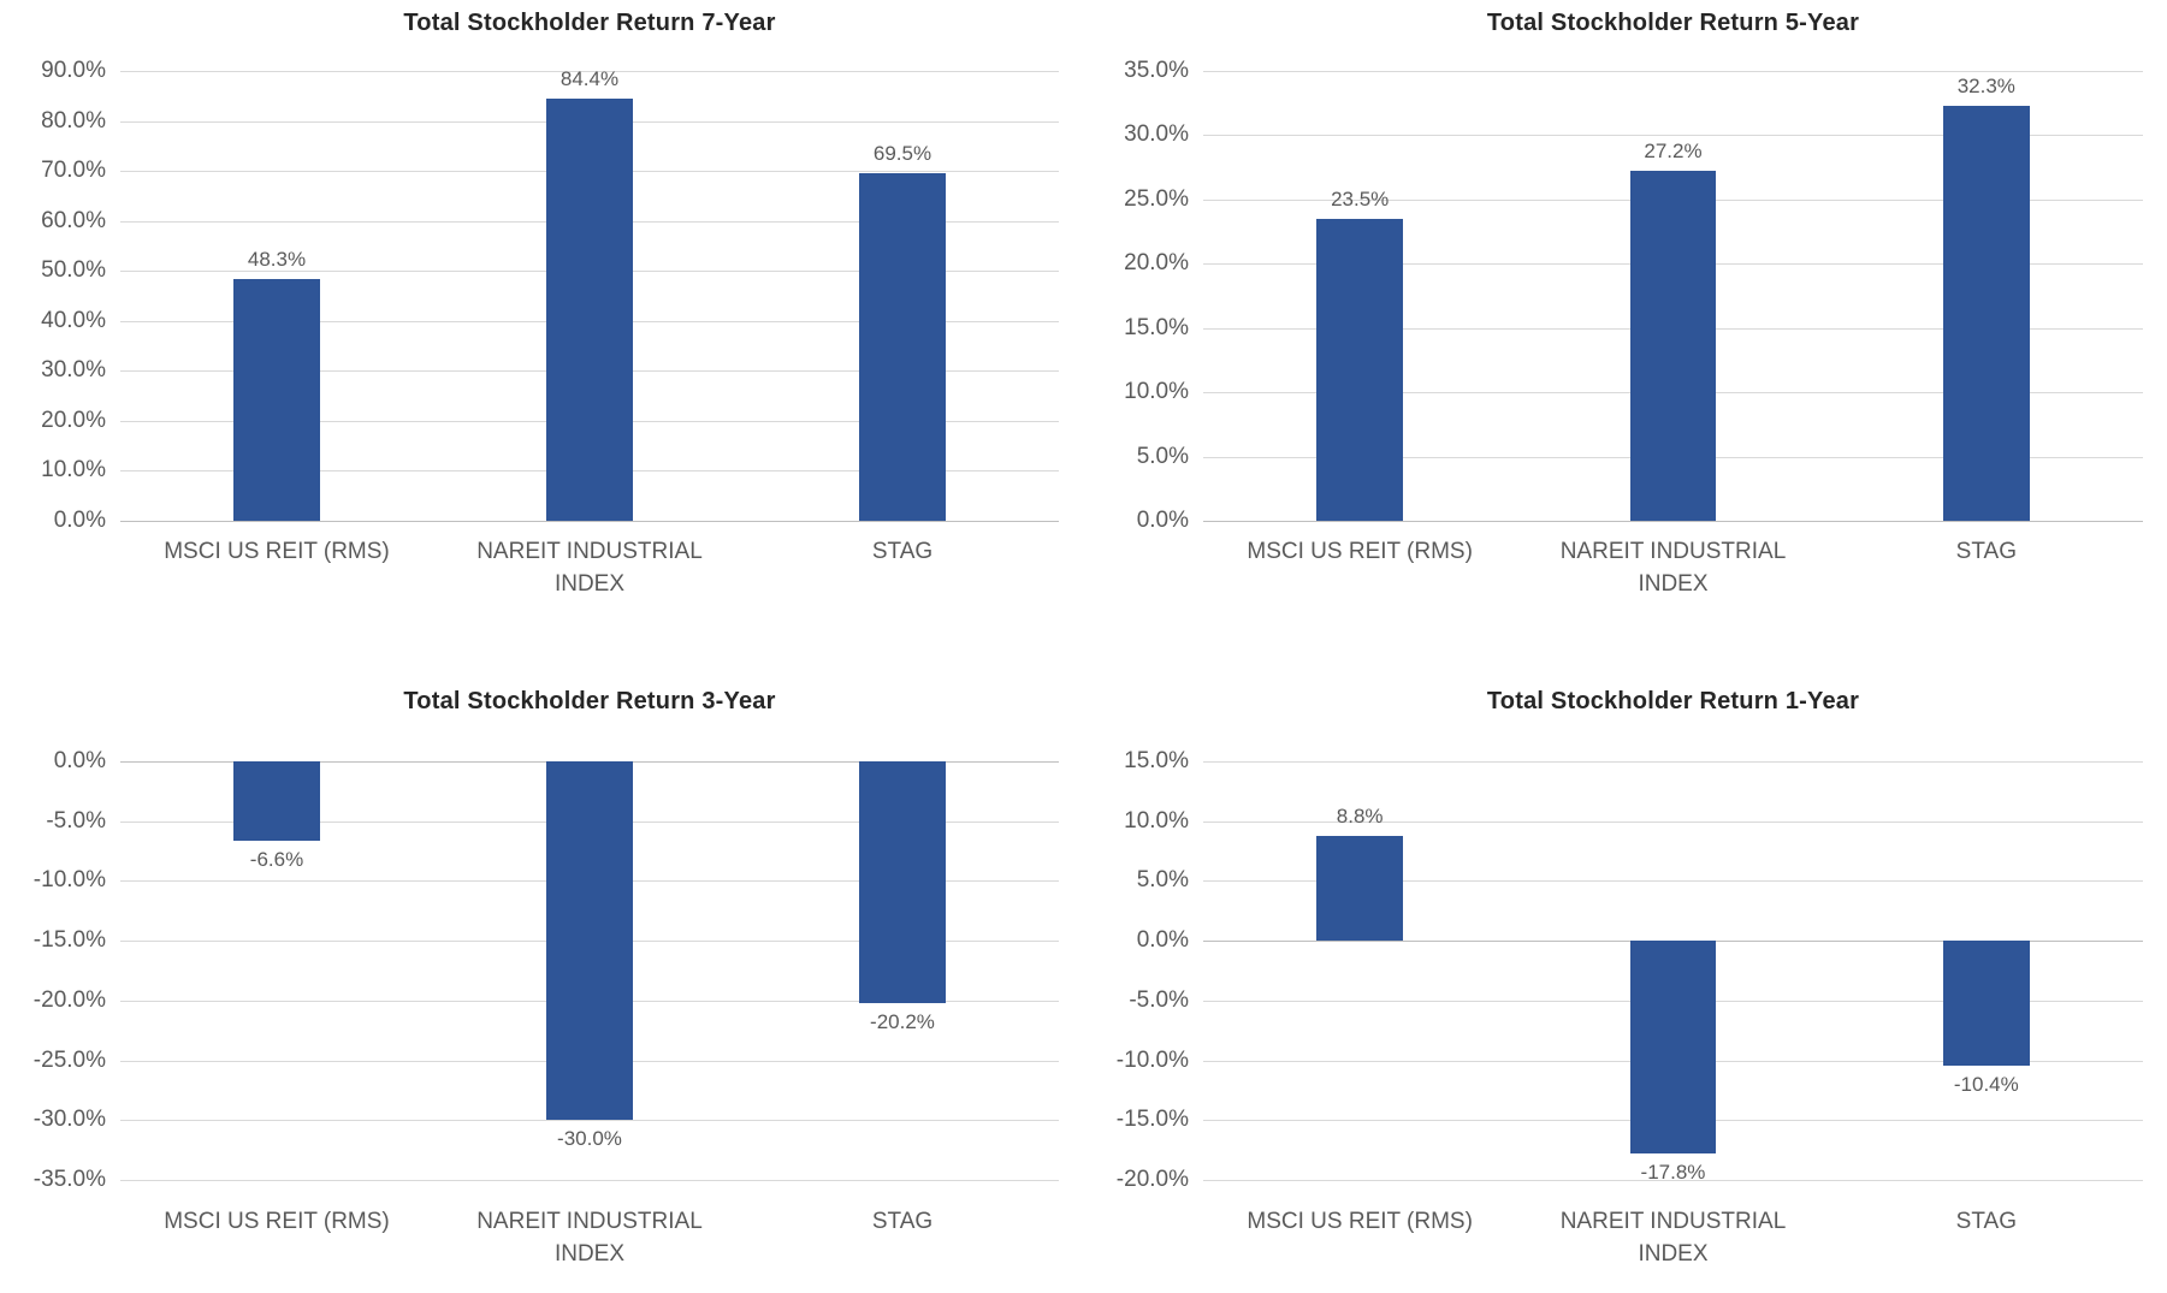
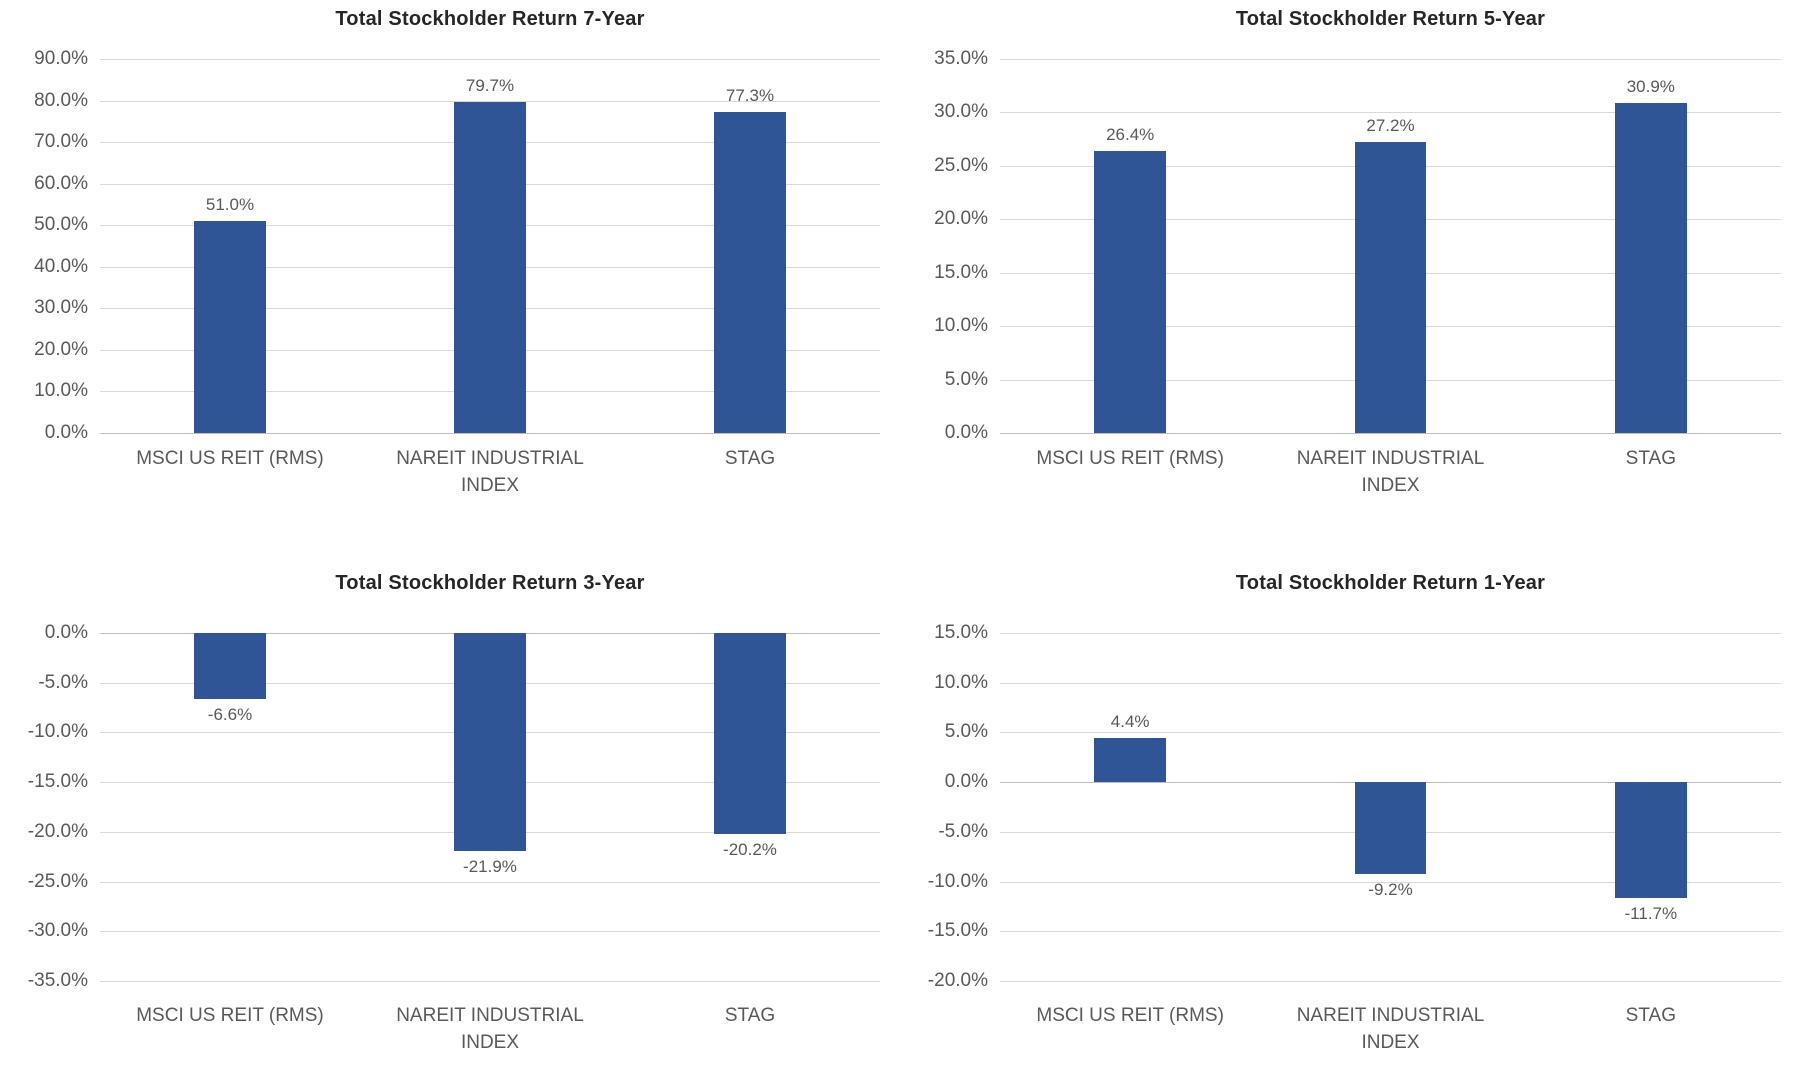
Total Stockholder Return 7-Year/MSCI US REIT (RMS): 48.3% -> 51.0%
Total Stockholder Return 7-Year/NAREIT INDUSTRIAL INDEX: 84.4% -> 79.7%
Total Stockholder Return 7-Year/STAG: 69.5% -> 77.3%
Total Stockholder Return 5-Year/MSCI US REIT (RMS): 23.5% -> 26.4%
Total Stockholder Return 5-Year/STAG: 32.3% -> 30.9%
Total Stockholder Return 3-Year/NAREIT INDUSTRIAL INDEX: -30.0% -> -21.9%
Total Stockholder Return 1-Year/MSCI US REIT (RMS): 8.8% -> 4.4%
Total Stockholder Return 1-Year/NAREIT INDUSTRIAL INDEX: -17.8% -> -9.2%
Total Stockholder Return 1-Year/STAG: -10.4% -> -11.7%
